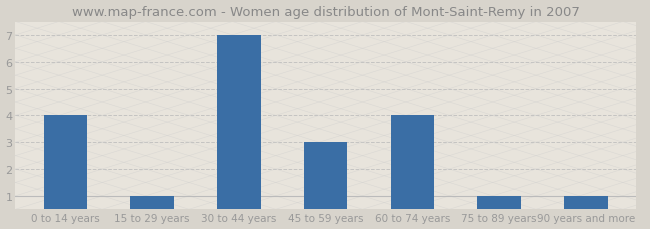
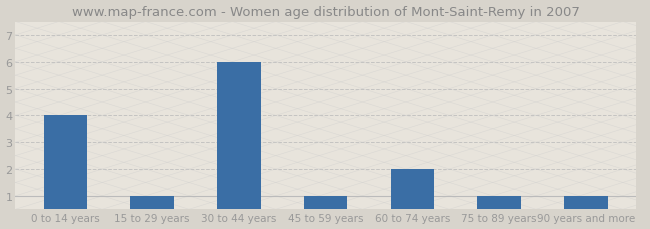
30 to 44 years: 7 -> 6
45 to 59 years: 3 -> 1
60 to 74 years: 4 -> 2
